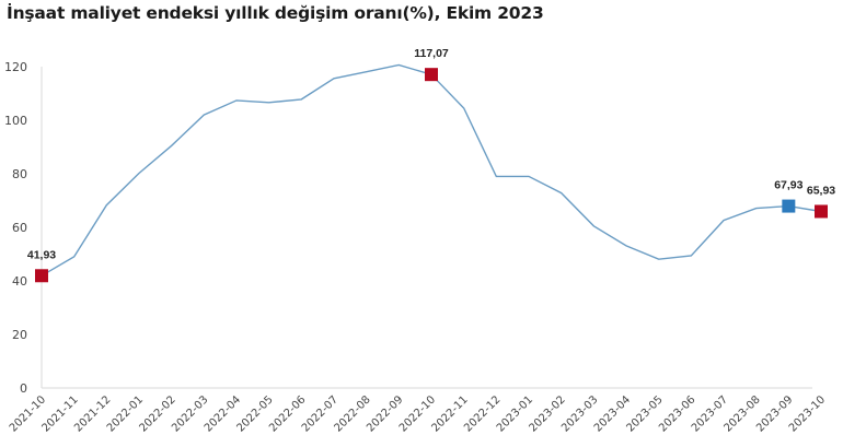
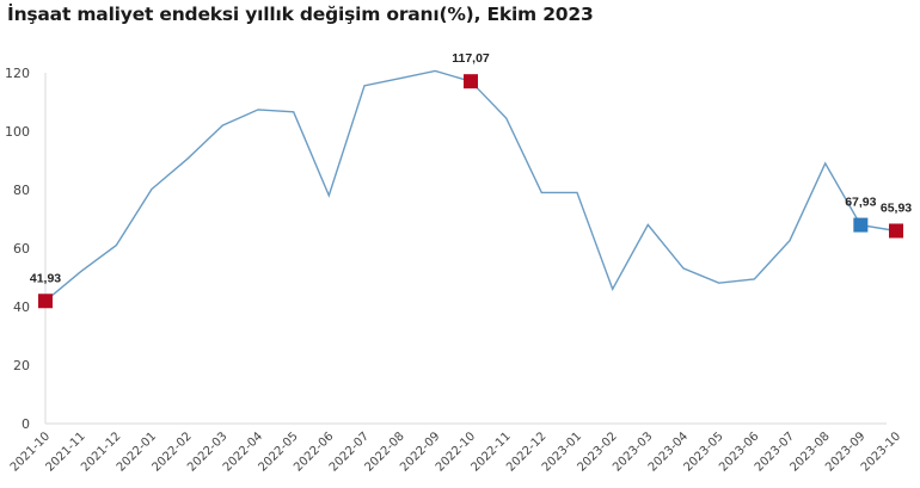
2021-11: 49 -> 52
2021-12: 68 -> 61
2022-06: 108 -> 78
2023-02: 73 -> 46
2023-03: 60 -> 68
2023-08: 67 -> 89
